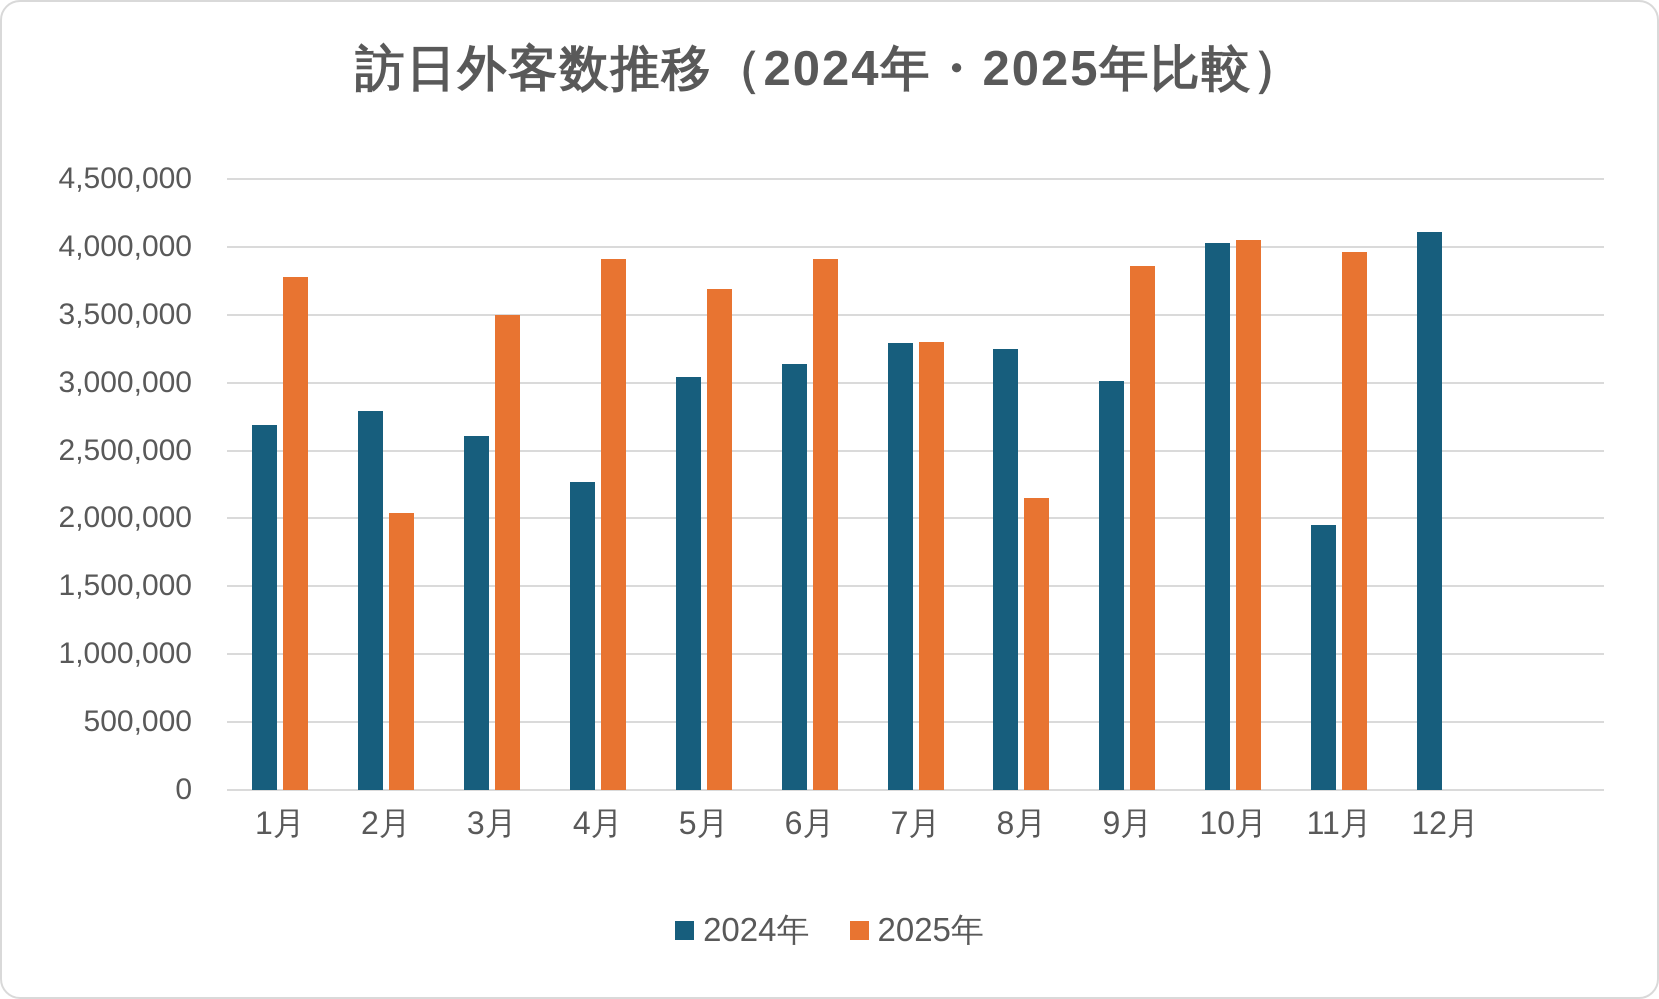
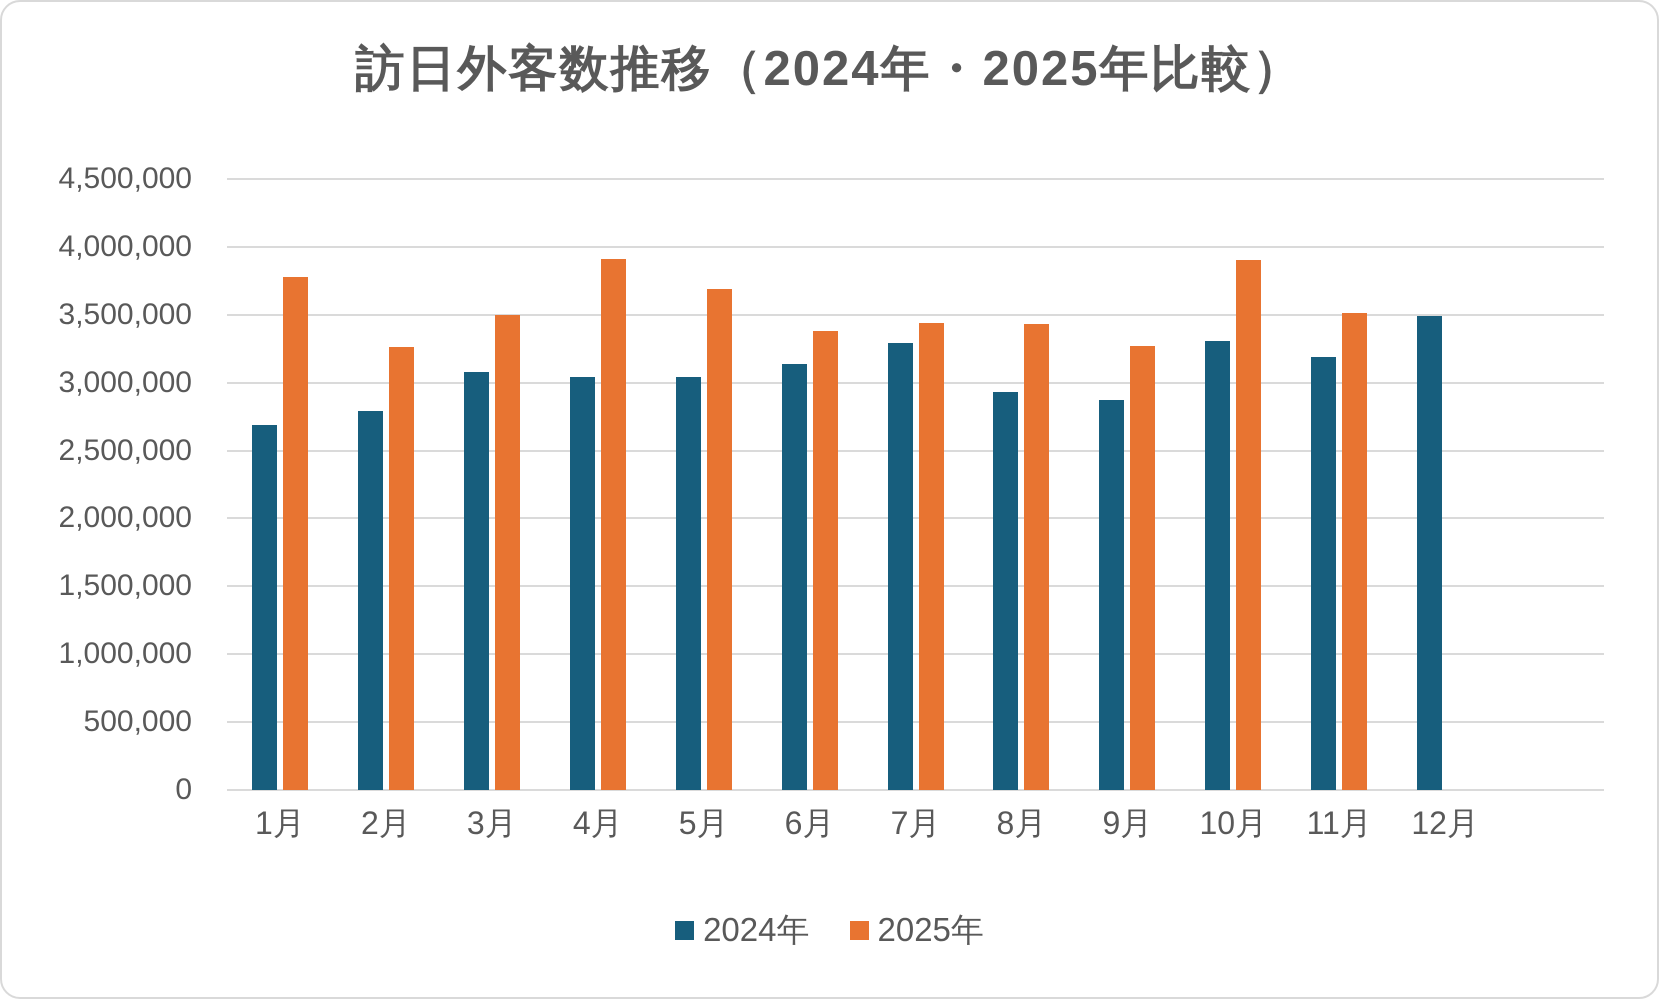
2025年/2月: 2040000 -> 3260000
2024年/3月: 2610000 -> 3080000
2024年/4月: 2270000 -> 3040000
2025年/6月: 3910000 -> 3380000
2025年/7月: 3300000 -> 3440000
2024年/8月: 3250000 -> 2930000
2025年/8月: 2150000 -> 3430000
2024年/9月: 3010000 -> 2870000
2025年/9月: 3860000 -> 3270000
2024年/10月: 4030000 -> 3310000
2025年/10月: 4050000 -> 3900000
2024年/11月: 1950000 -> 3190000
2025年/11月: 3960000 -> 3510000
2024年/12月: 4110000 -> 3490000
